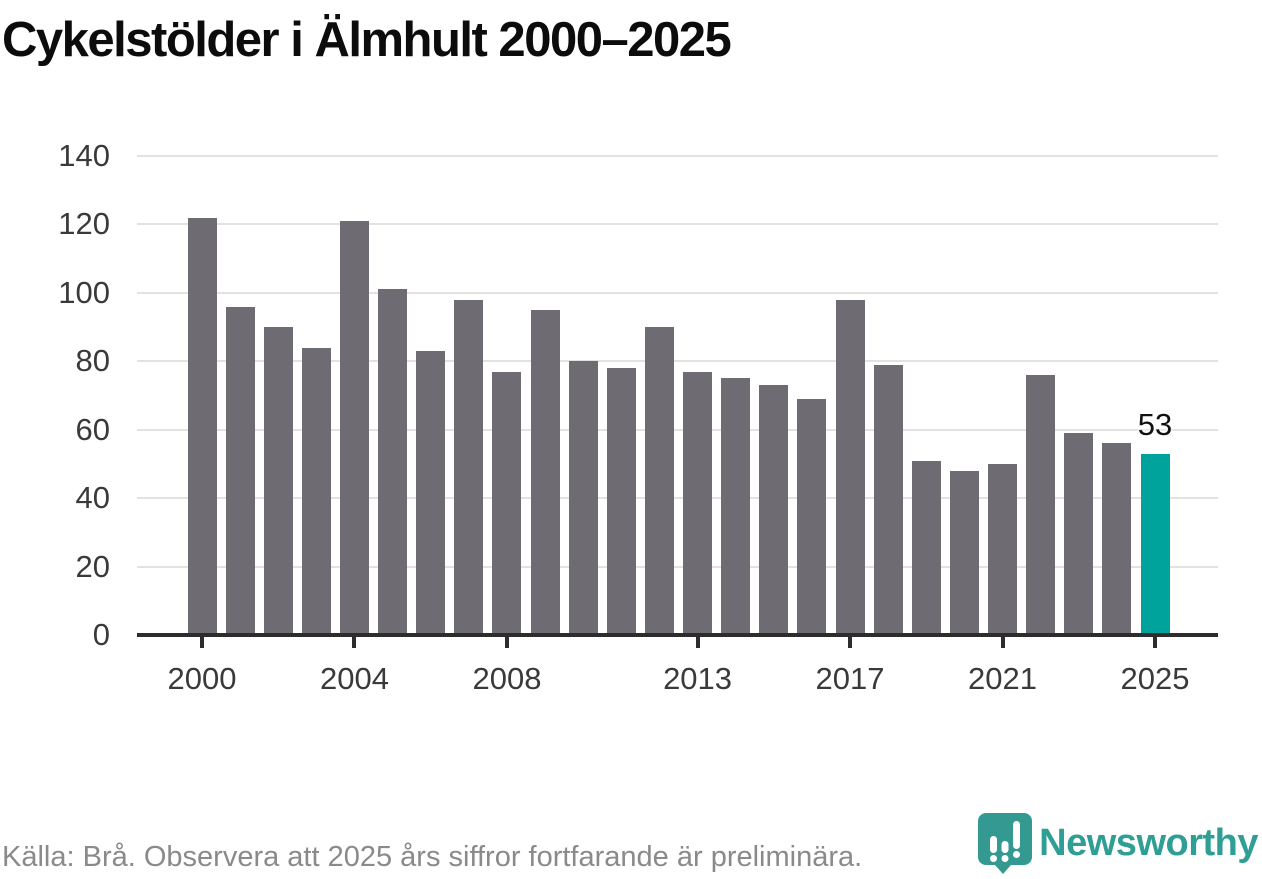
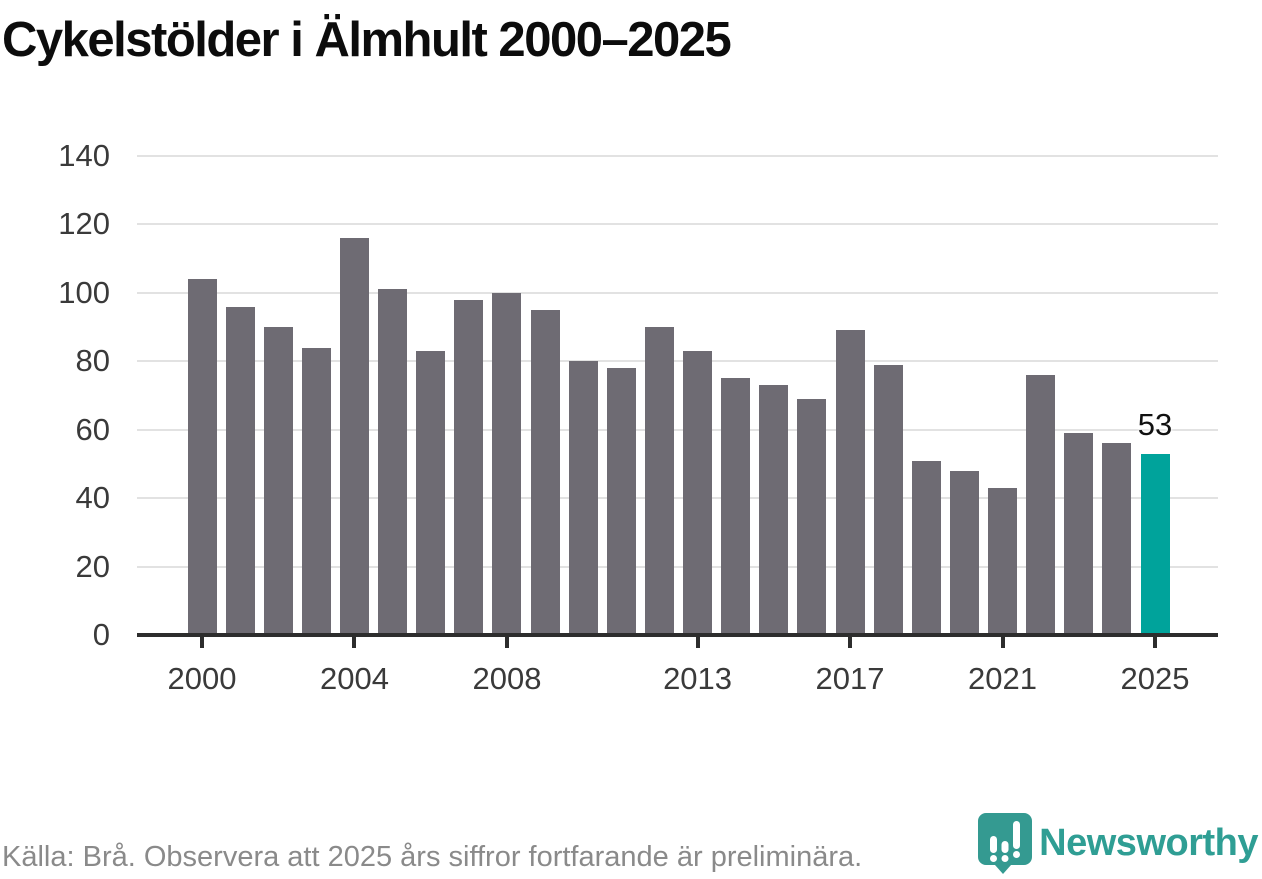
2000: 122 -> 104
2004: 121 -> 116
2008: 77 -> 100
2013: 77 -> 83
2017: 98 -> 89
2021: 50 -> 43
